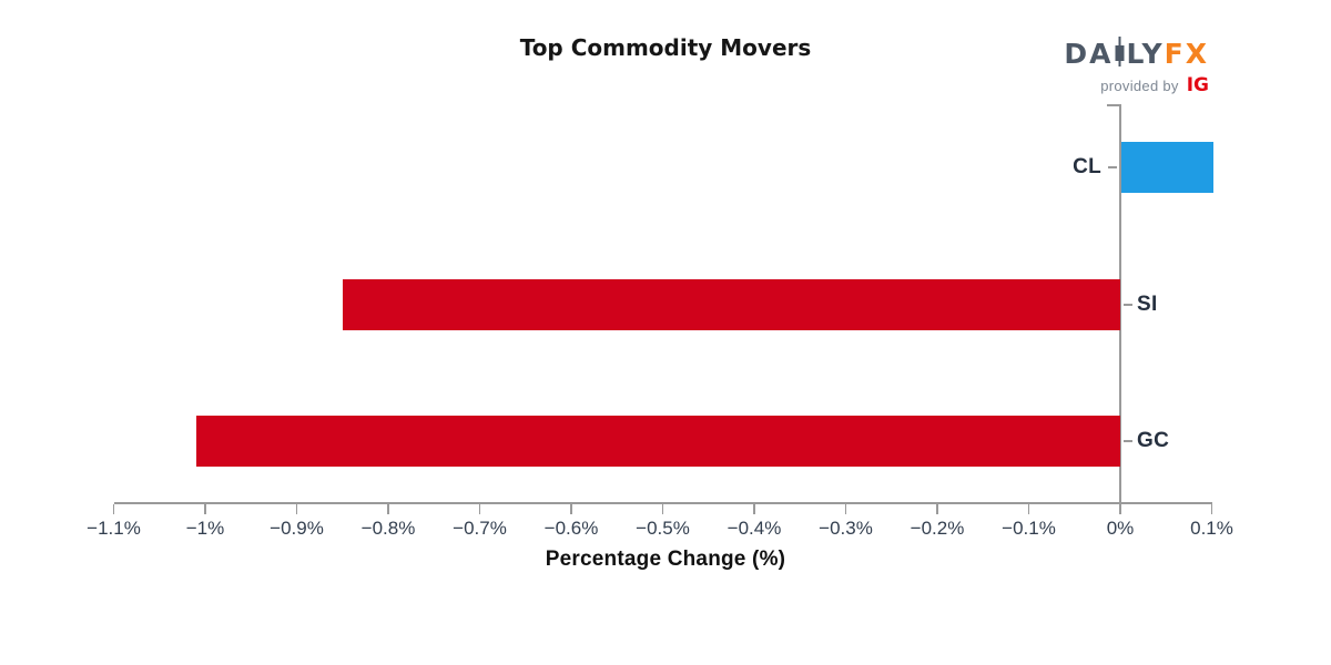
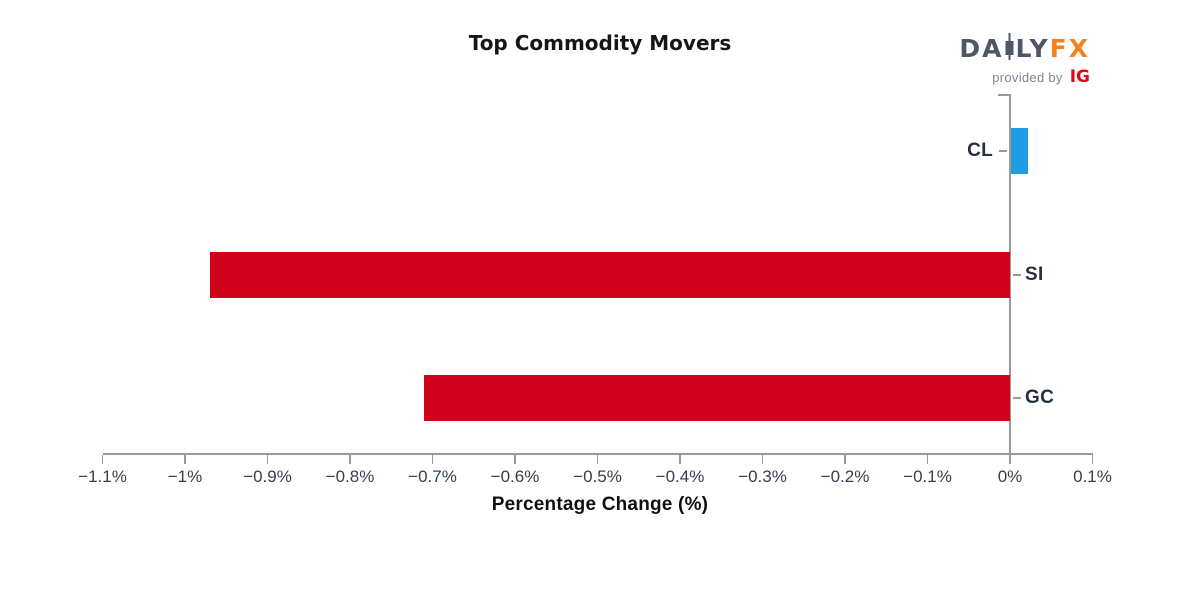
CL: 0.10% -> 0.02%
SI: -0.85% -> -0.97%
GC: -1.01% -> -0.71%
